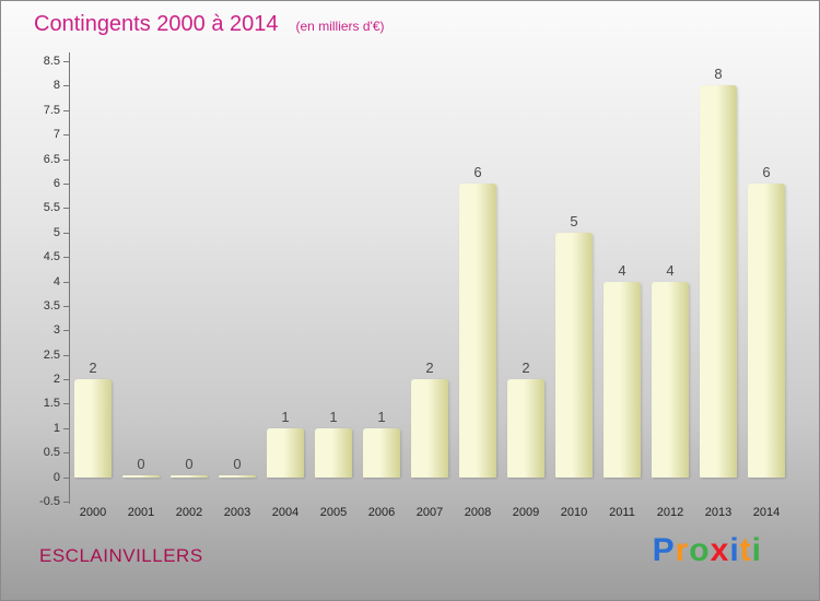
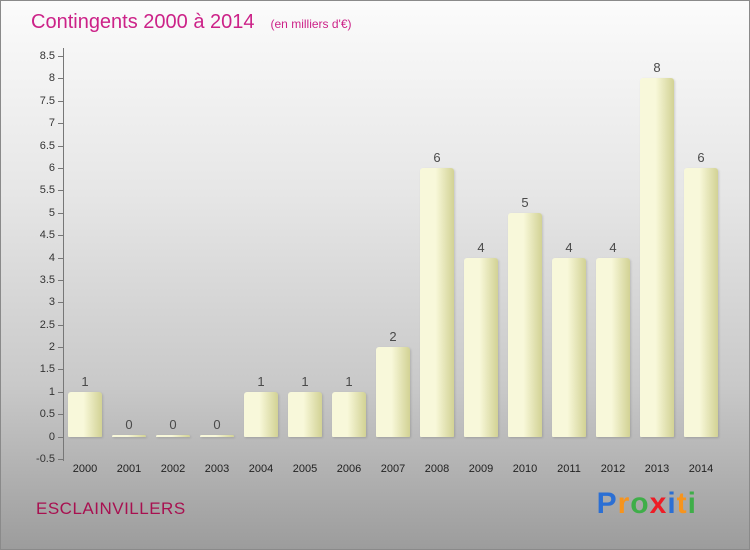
2000: 2 -> 1
2009: 2 -> 4
